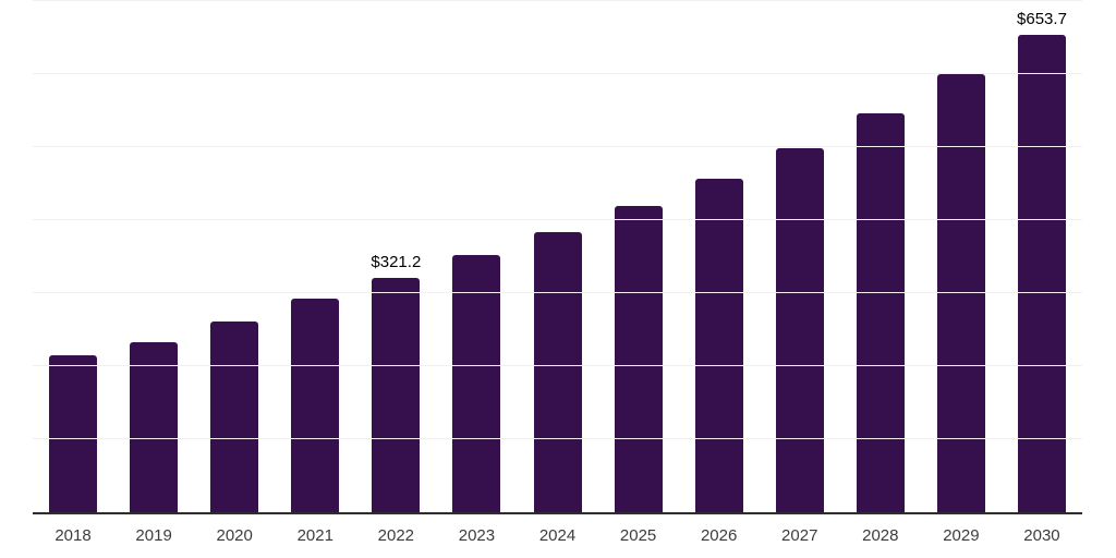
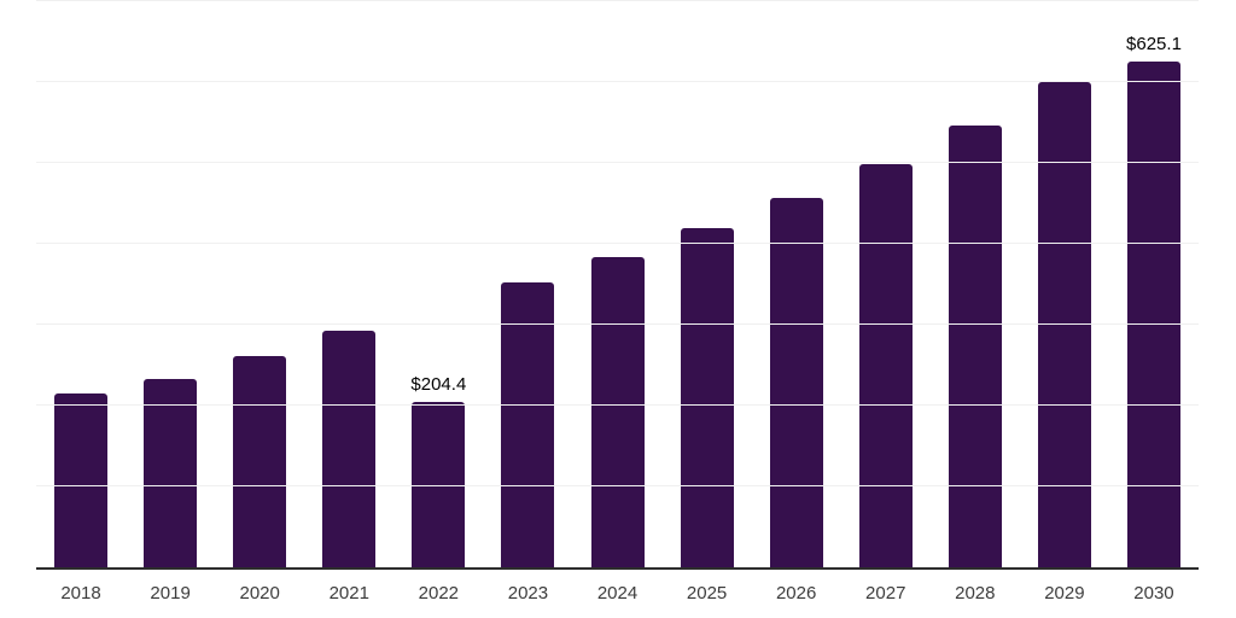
2022: $321.2 -> $204.4
2030: $653.7 -> $625.1
